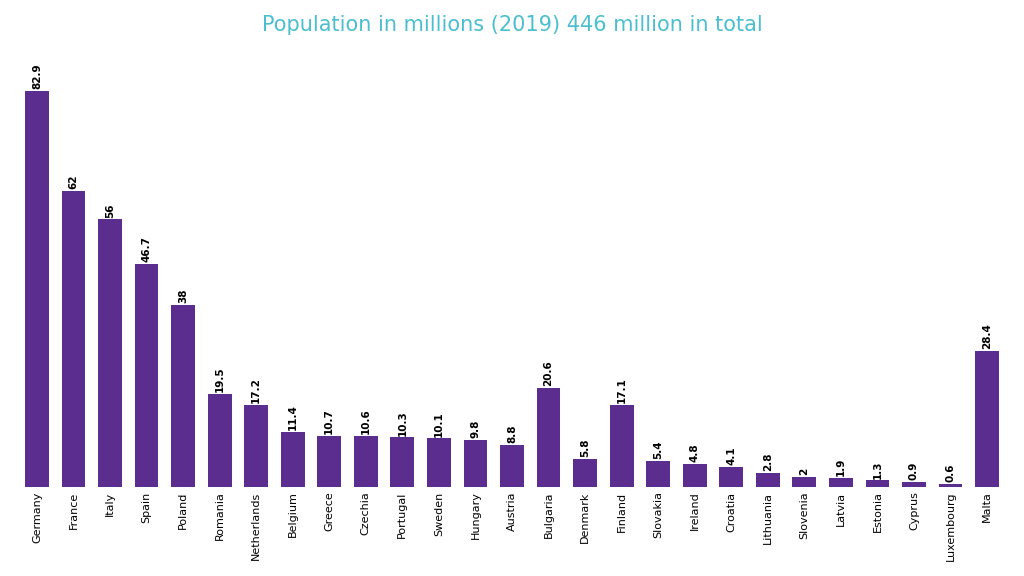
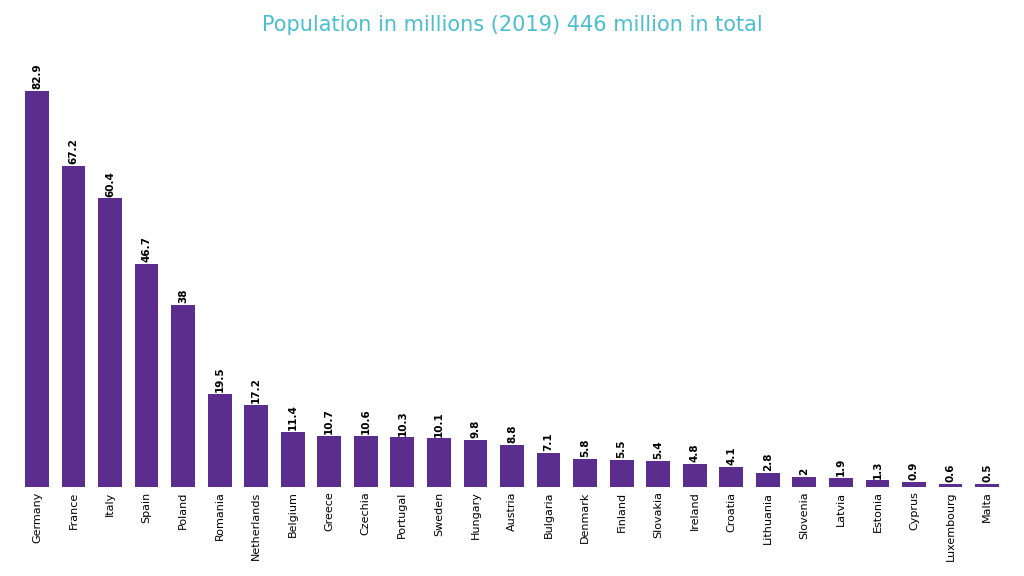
France: 62 -> 67.2
Italy: 56 -> 60.4
Bulgaria: 20.6 -> 7.1
Finland: 17.1 -> 5.5
Malta: 28.4 -> 0.5
